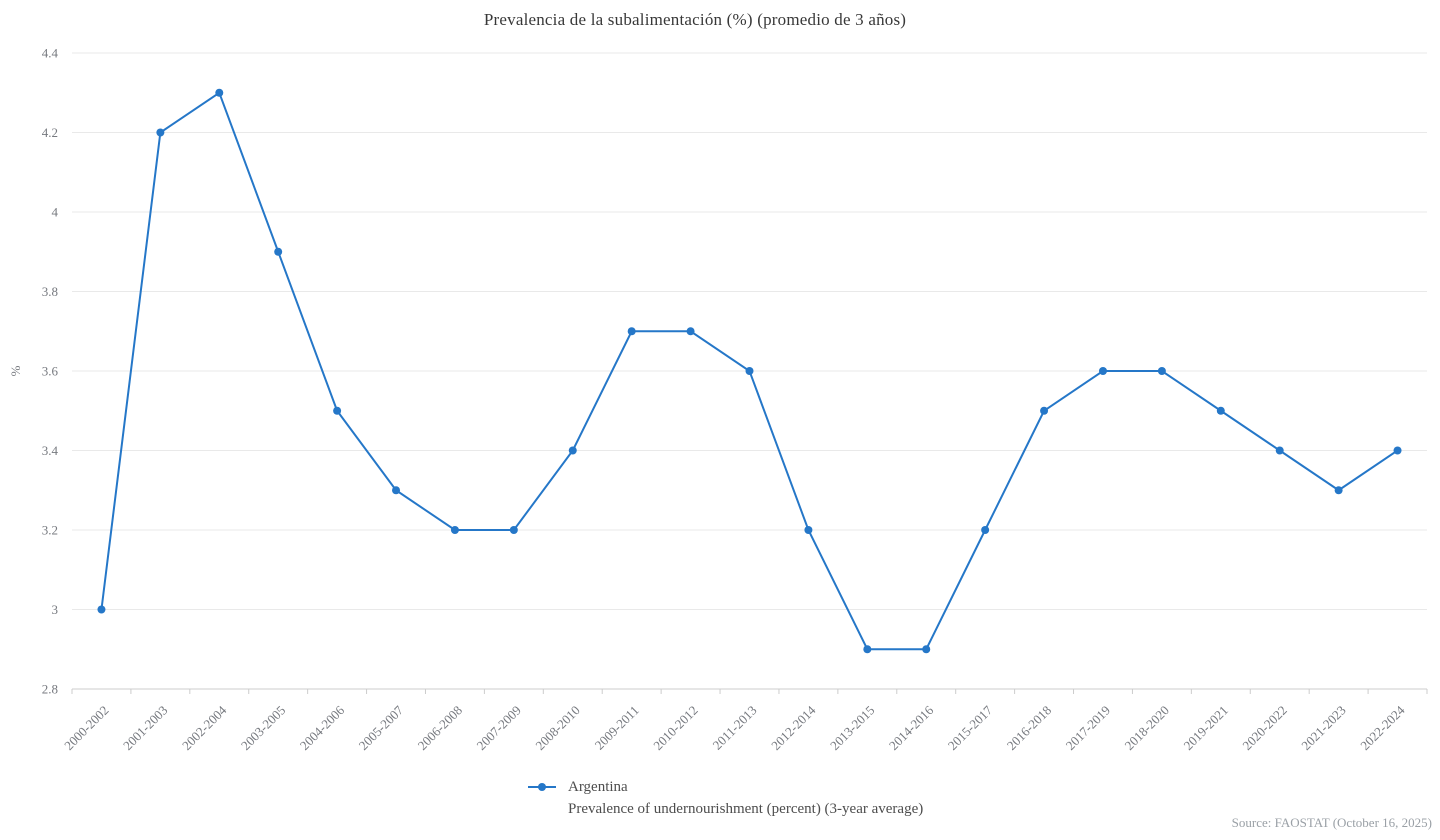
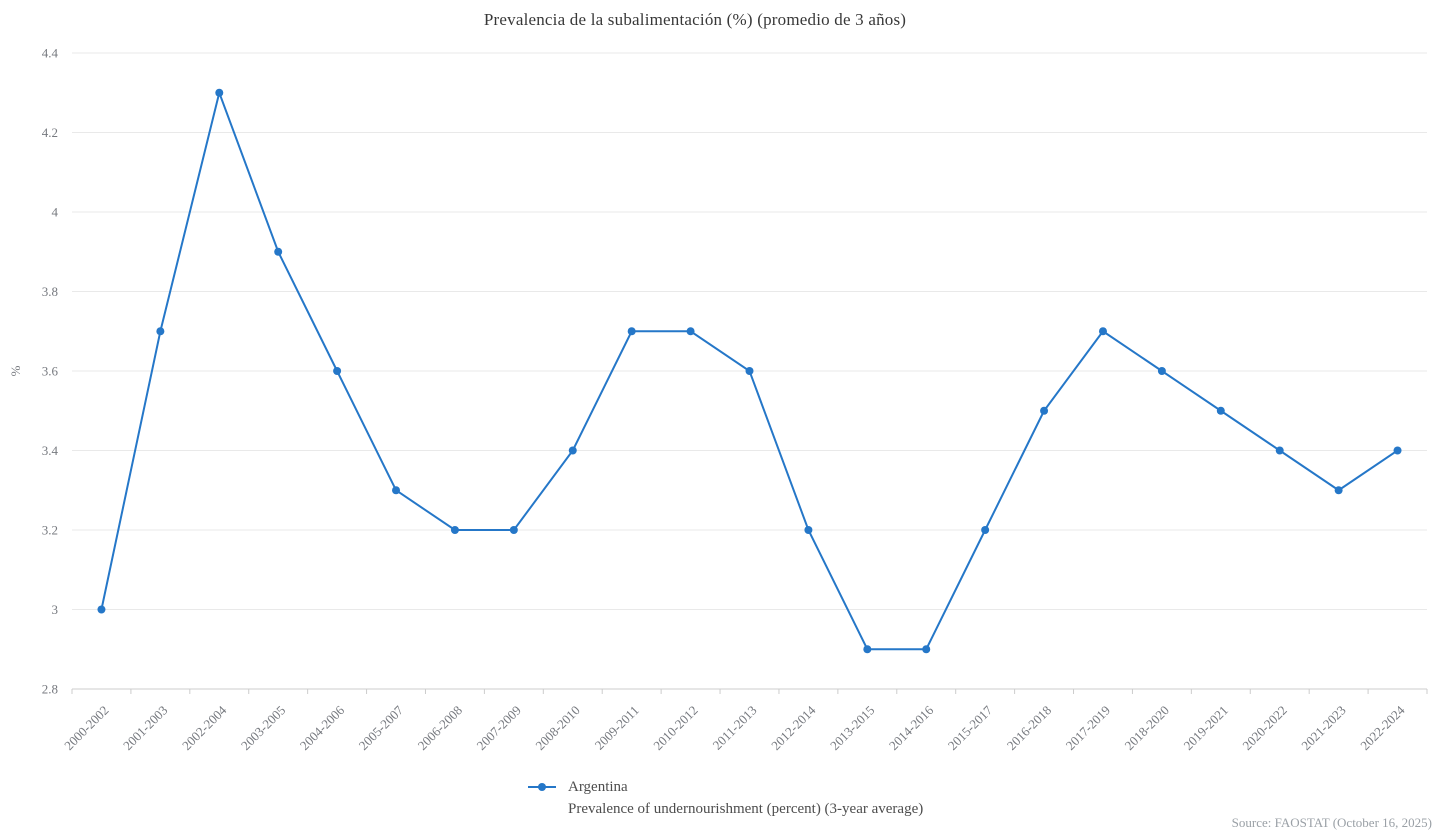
2001-2003: 4.2 -> 3.7
2004-2006: 3.5 -> 3.6
2017-2019: 3.6 -> 3.7
